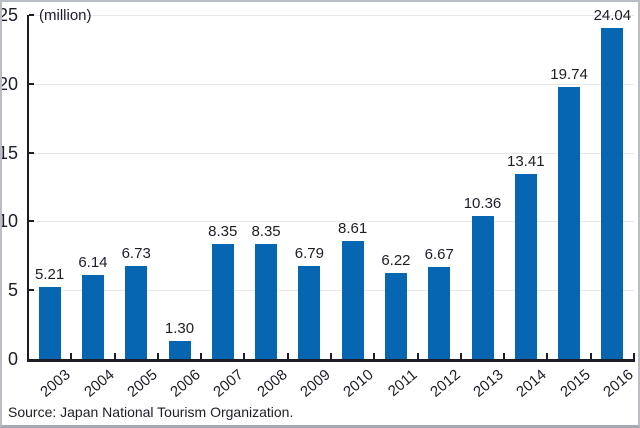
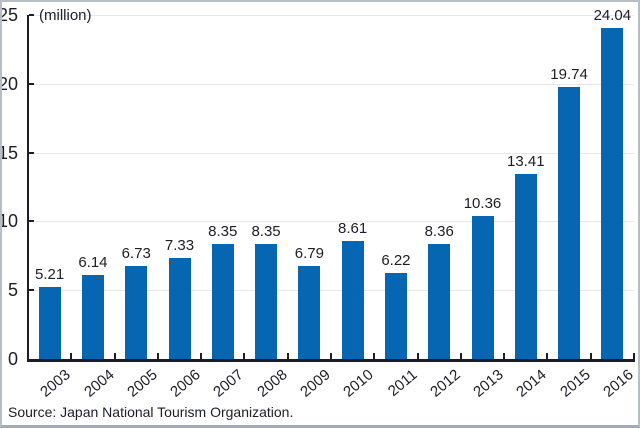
2006: 1.30 -> 7.33
2012: 6.67 -> 8.36
